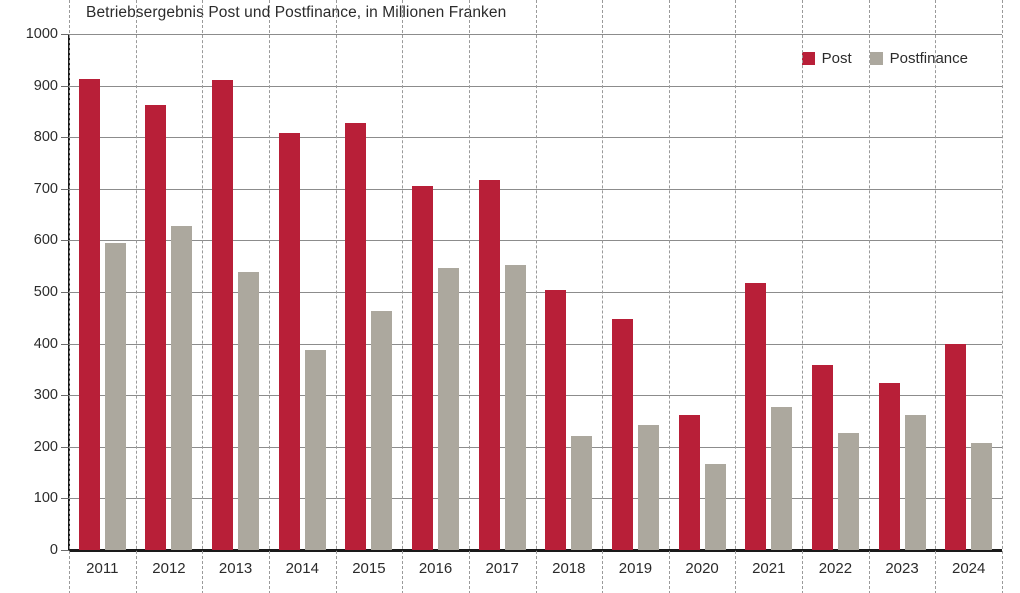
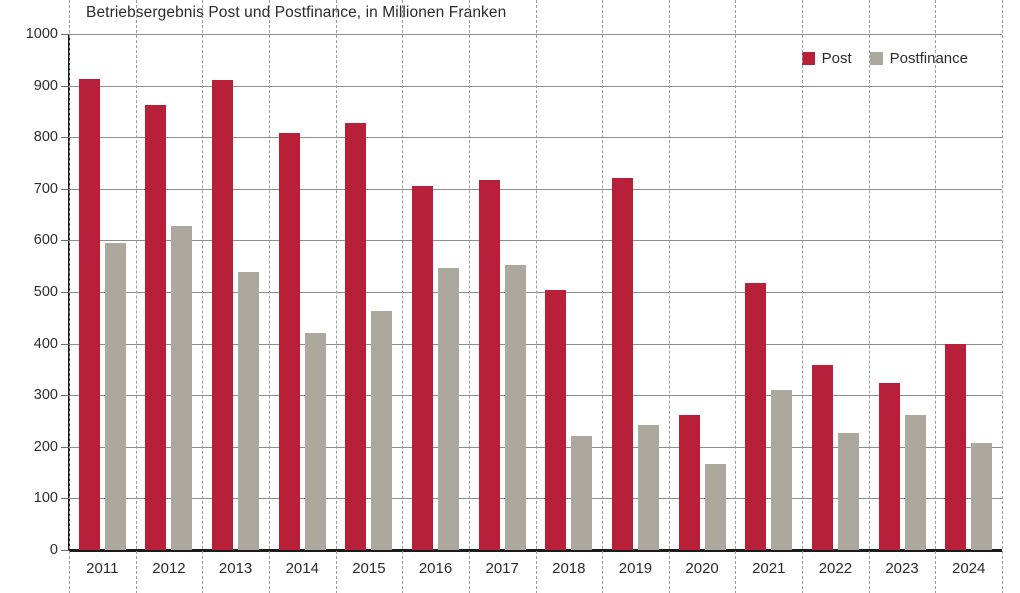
Postfinance/2014: 390 -> 420
Post/2019: 450 -> 720
Postfinance/2021: 280 -> 310
